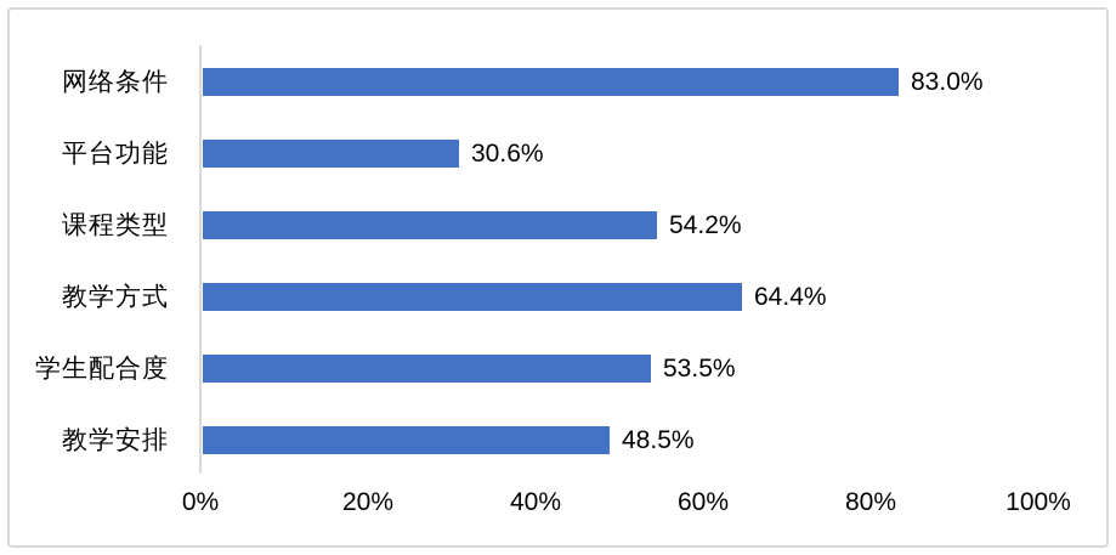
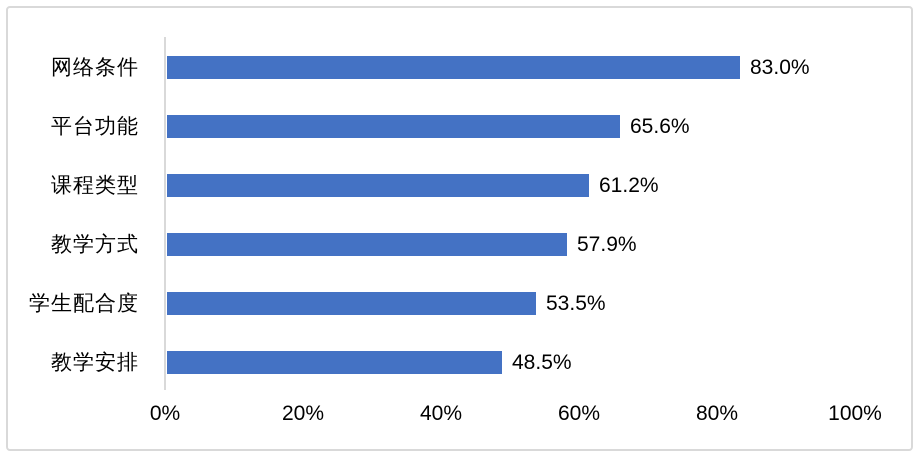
平台功能: 30.6% -> 65.6%
课程类型: 54.2% -> 61.2%
教学方式: 64.4% -> 57.9%
